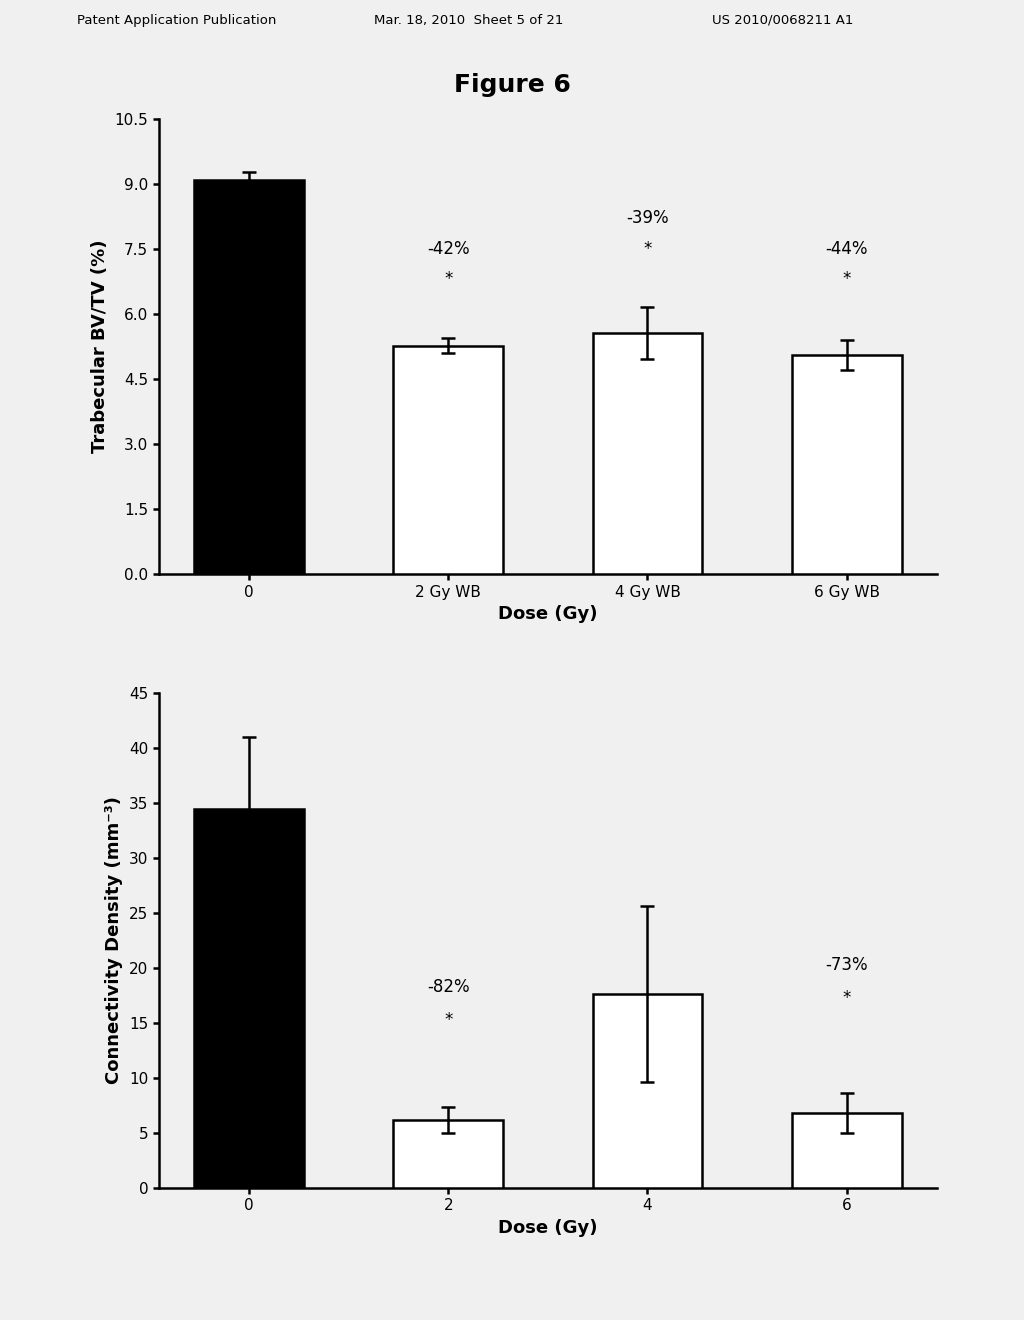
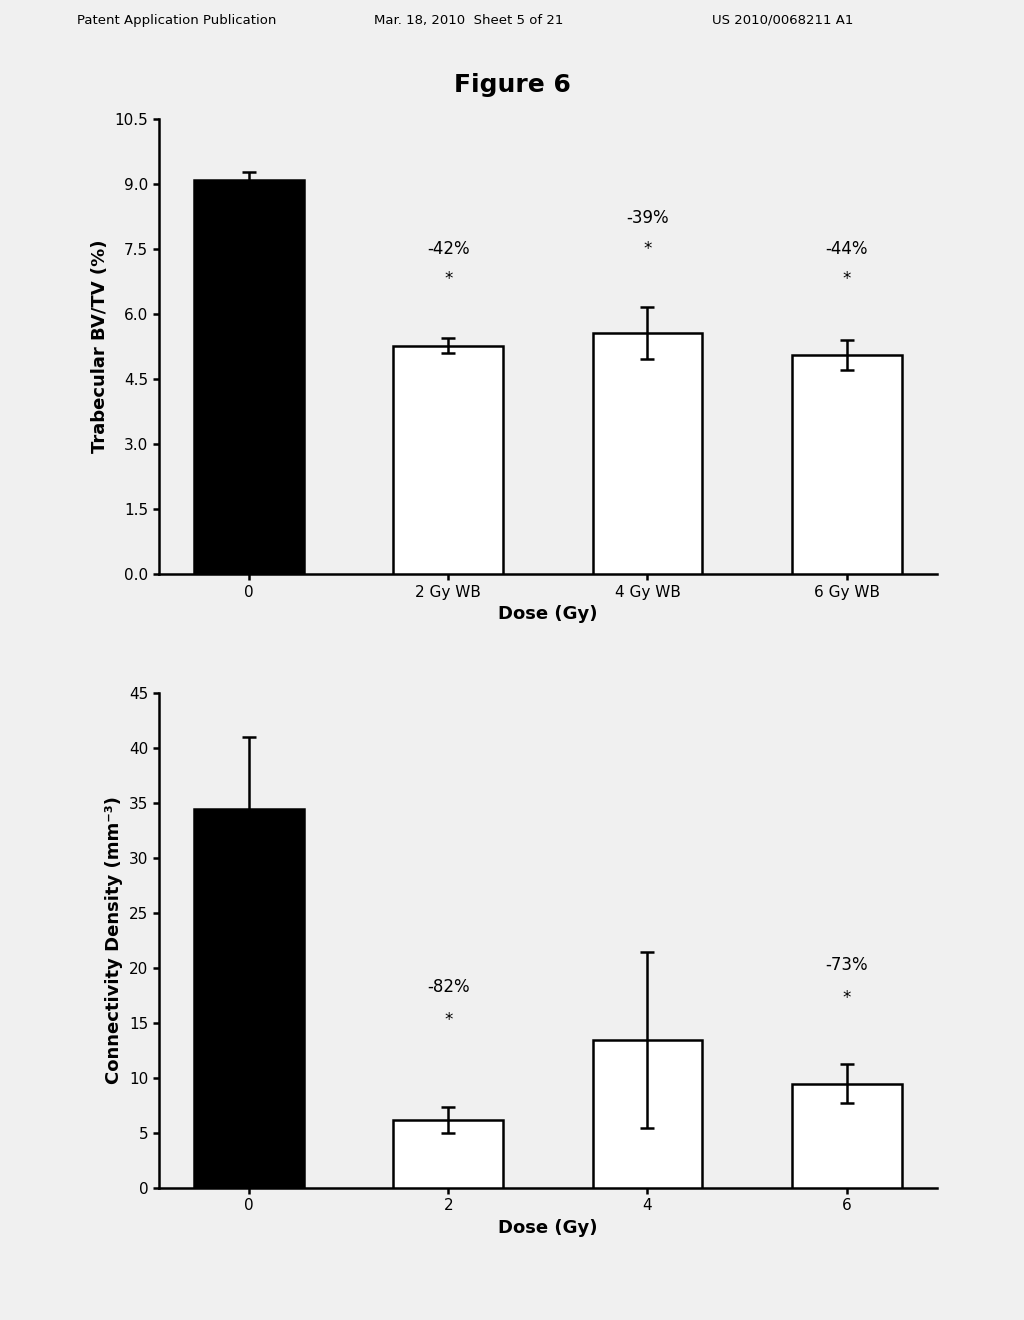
4: 17.6 -> 13.5
6: 6.8 -> 9.5
